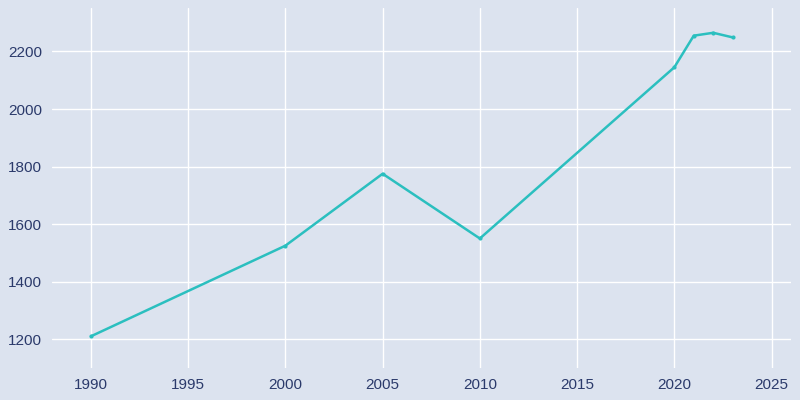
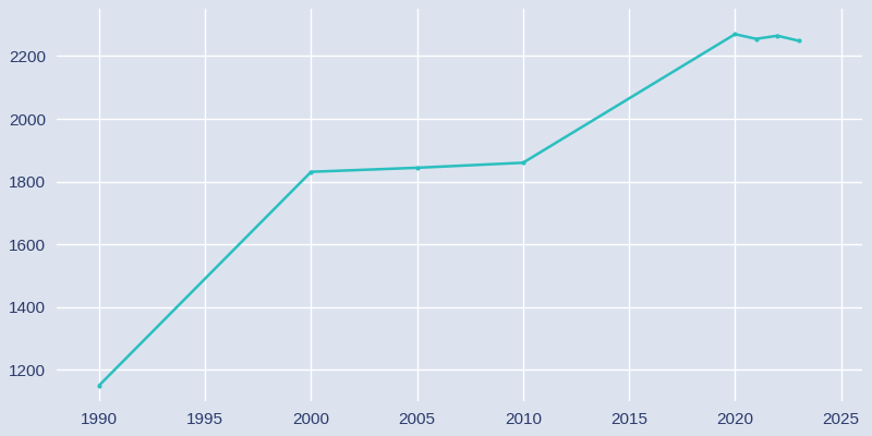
1990: 1210 -> 1150
2000: 1525 -> 1831
2005: 1775 -> 1844
2010: 1550 -> 1860
2020: 2145 -> 2270
